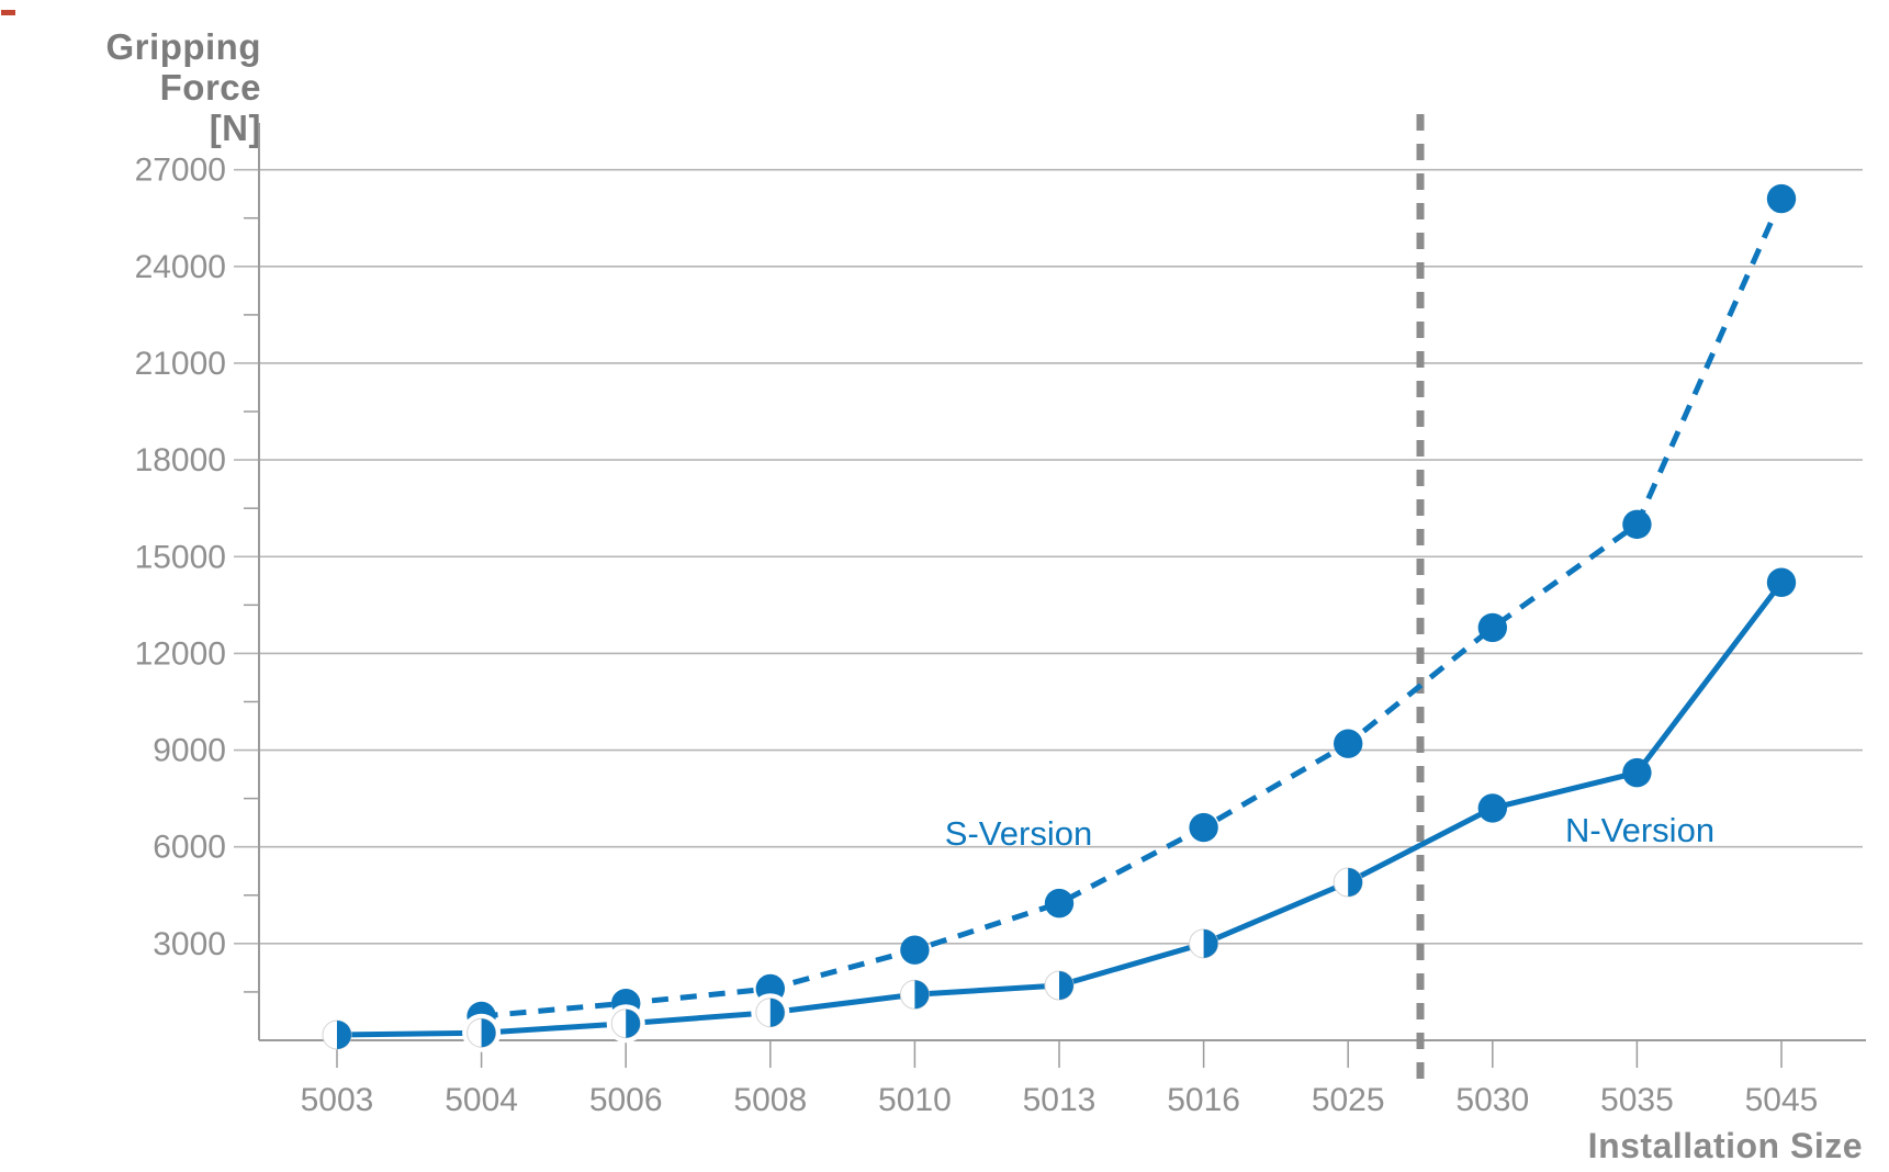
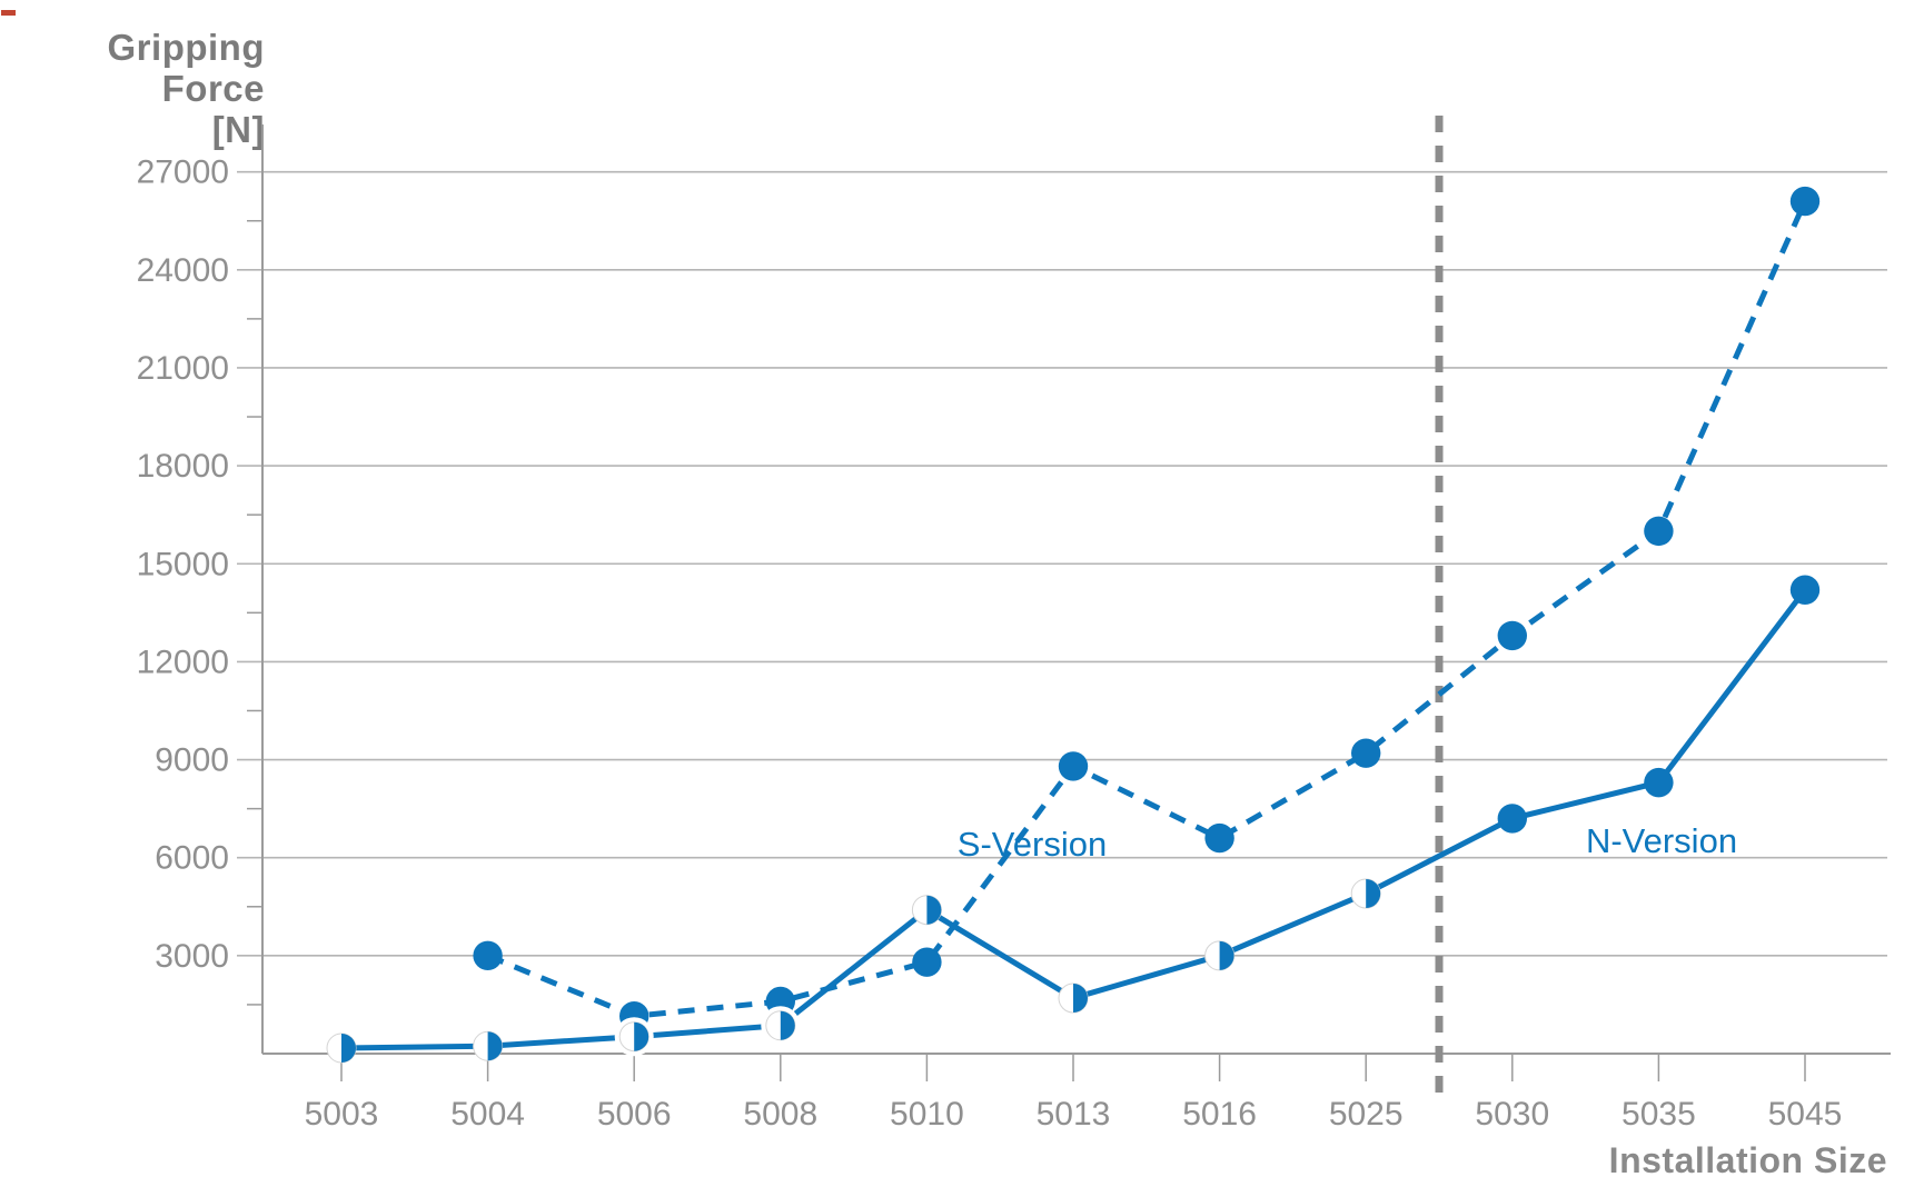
S-Version/5004: 800 -> 3000
N-Version/5010: 1400 -> 4400
S-Version/5013: 4200 -> 8800
